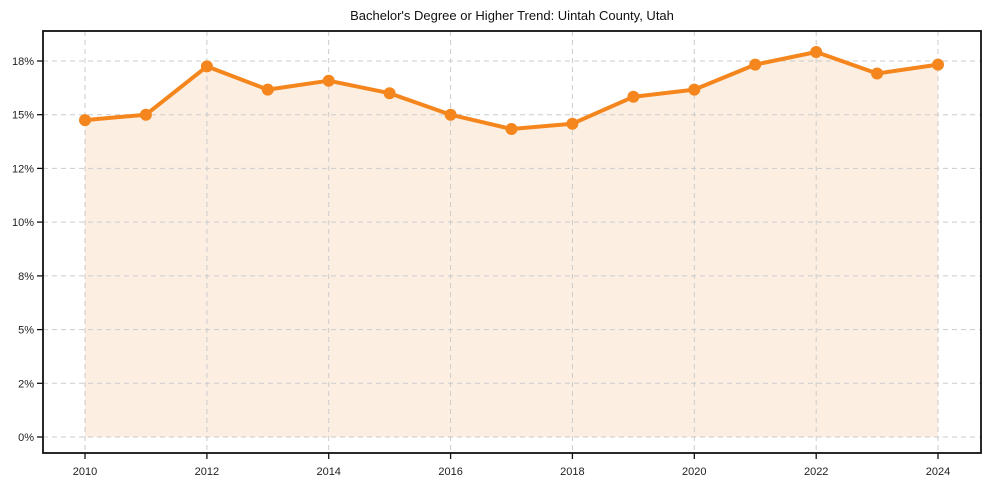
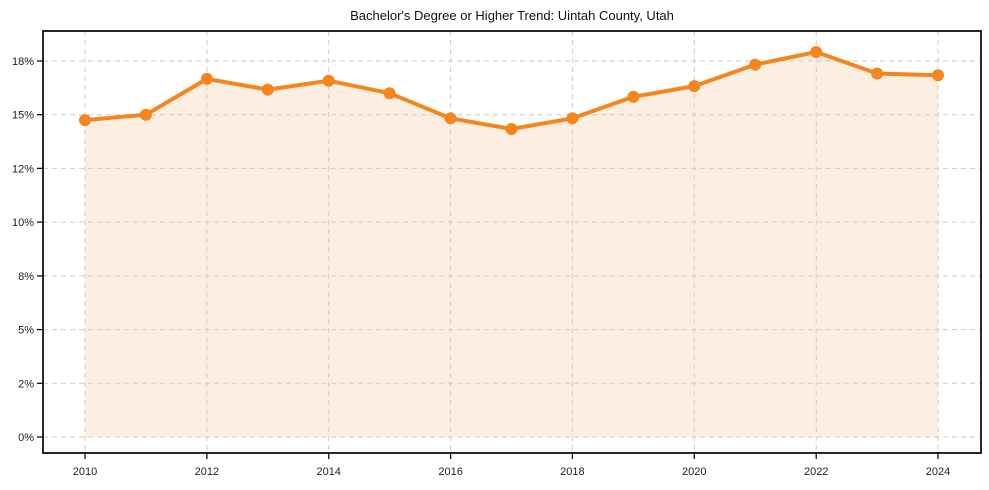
2012: 17.7% -> 17.0%
2016: 15.0% -> 14.8%
2018: 14.5% -> 14.8%
2020: 16.4% -> 16.6%
2024: 17.8% -> 17.2%
